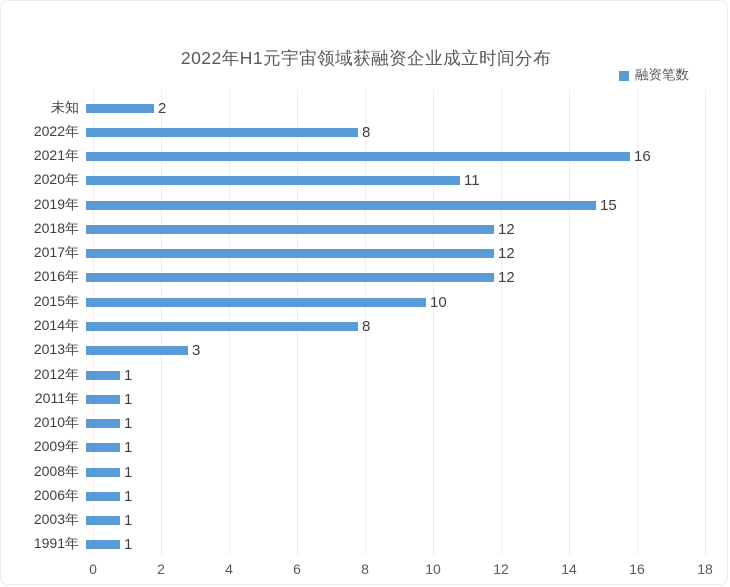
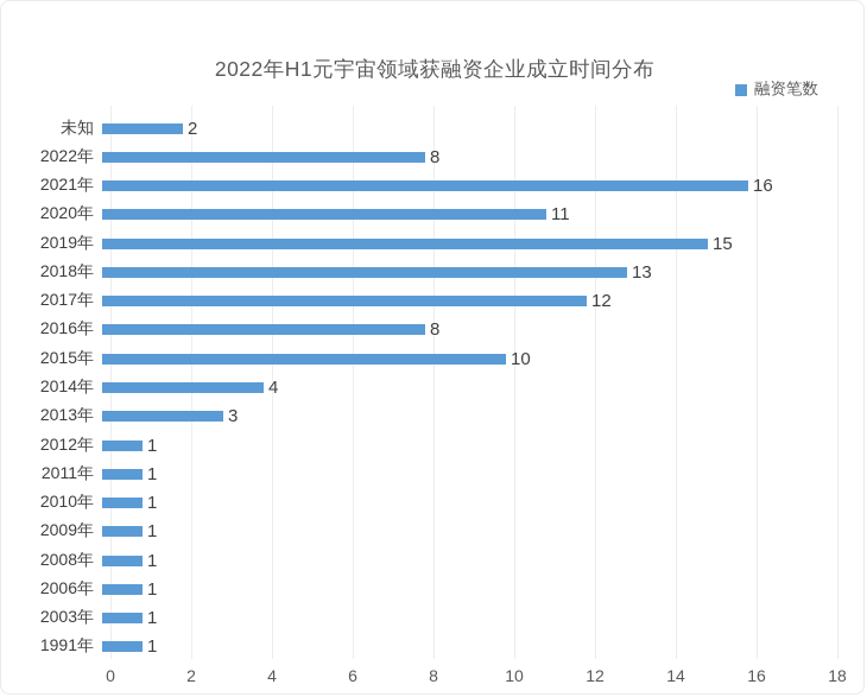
2018年: 12 -> 13
2016年: 12 -> 8
2014年: 8 -> 4
